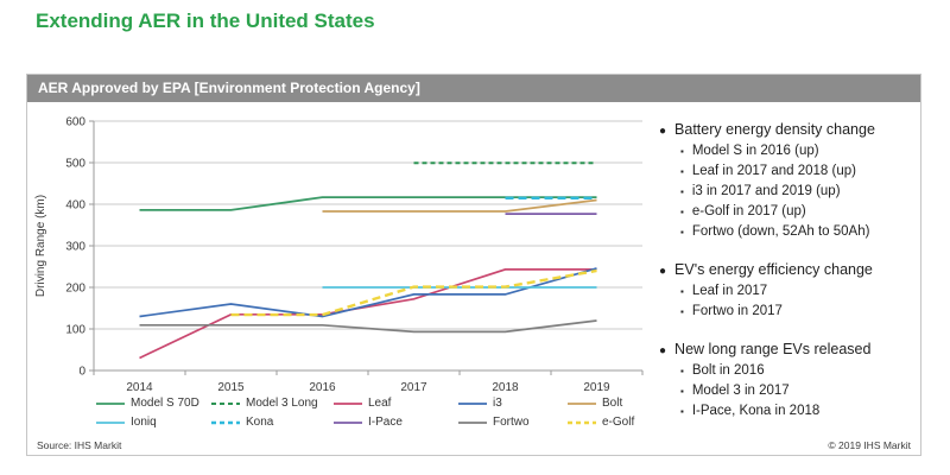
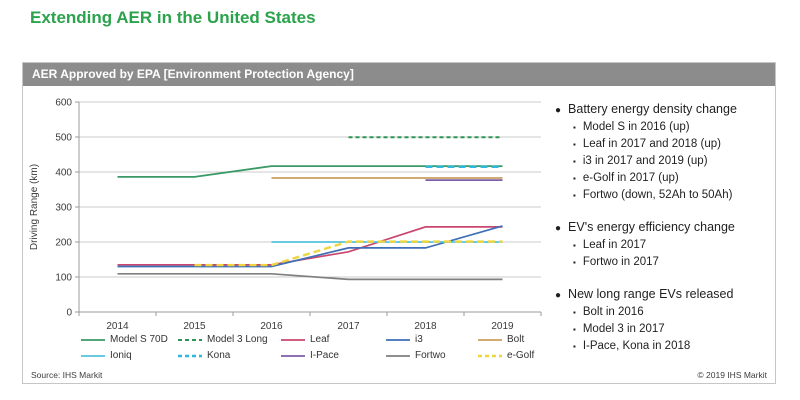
Leaf/2014: 30 -> 140
i3/2015: 160 -> 130
Bolt/2019: 410 -> 380
Fortwo/2019: 120 -> 90
e-Golf/2019: 240 -> 200
